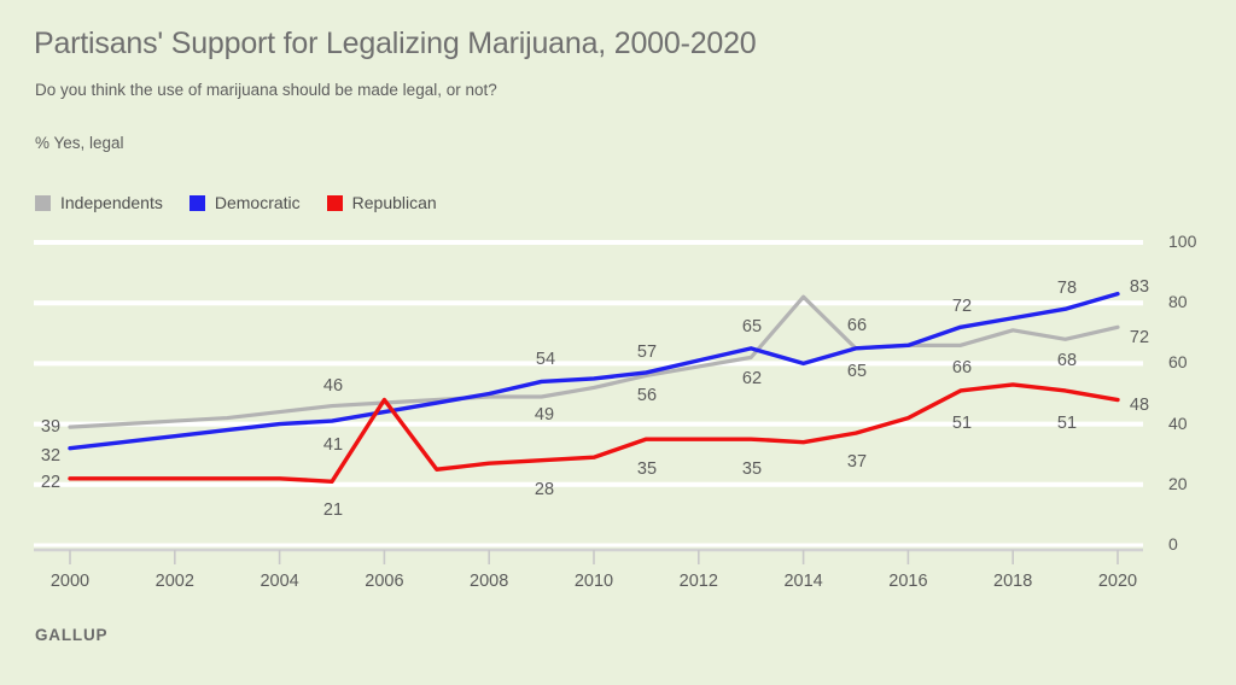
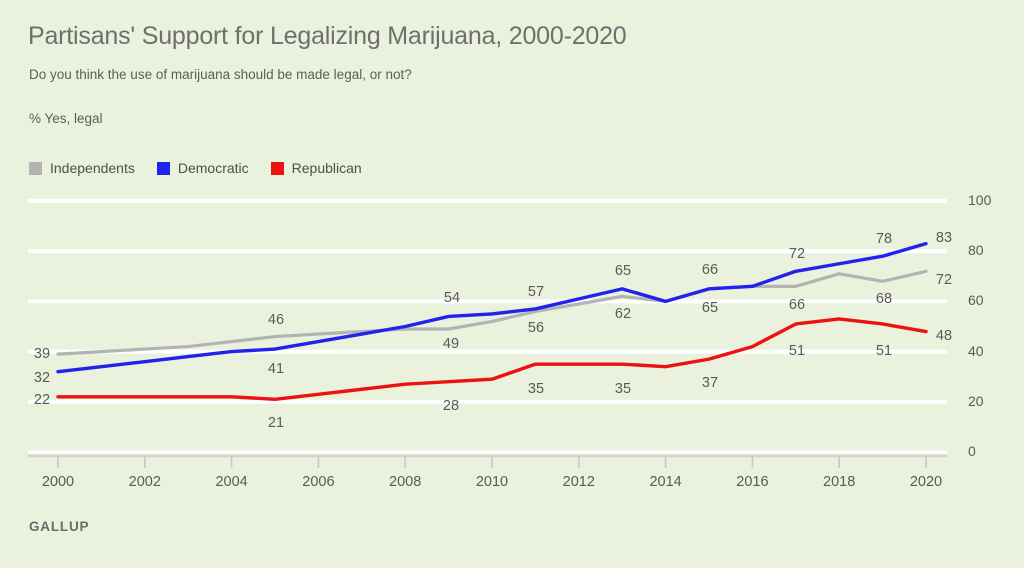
Republican/2006: 48 -> 23
Independents/2014: 82 -> 60
